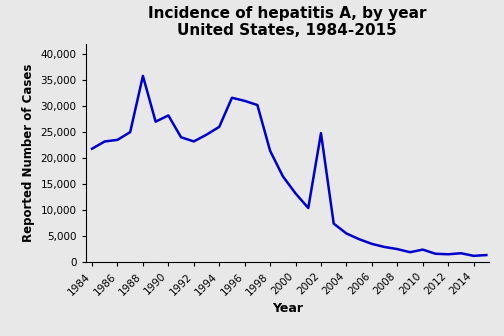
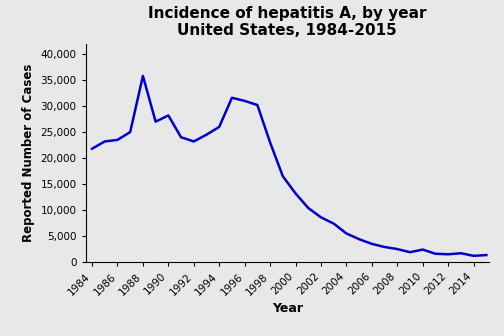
1998: 21,400 -> 23,000
2002: 24,800 -> 8,600
